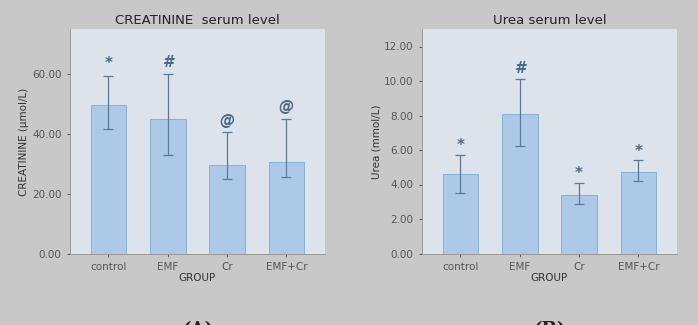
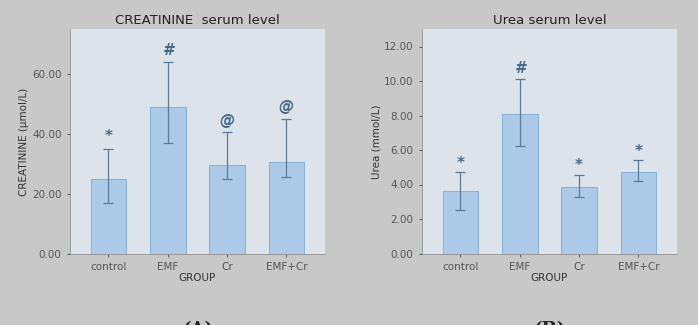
CREATININE serum level/control: 49.5 -> 25.0
CREATININE serum level/EMF: 45.0 -> 49.0
Urea serum level/control: 4.6 -> 3.6
Urea serum level/Cr: 3.4 -> 3.9
